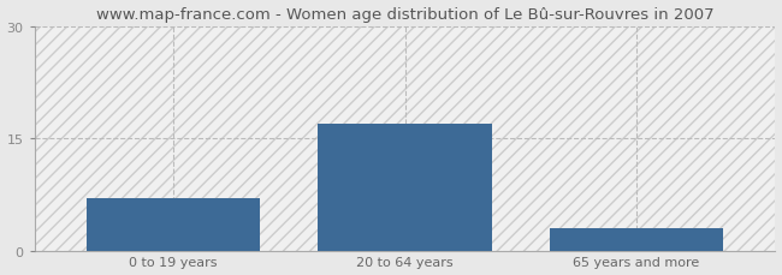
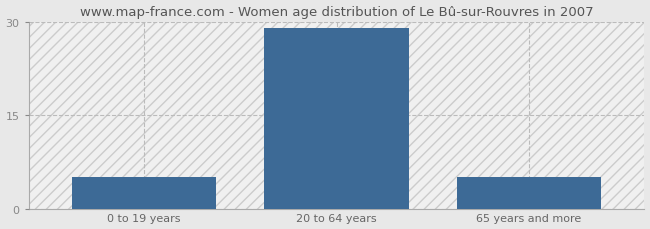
0 to 19 years: 7 -> 5
20 to 64 years: 17 -> 29
65 years and more: 3 -> 5
